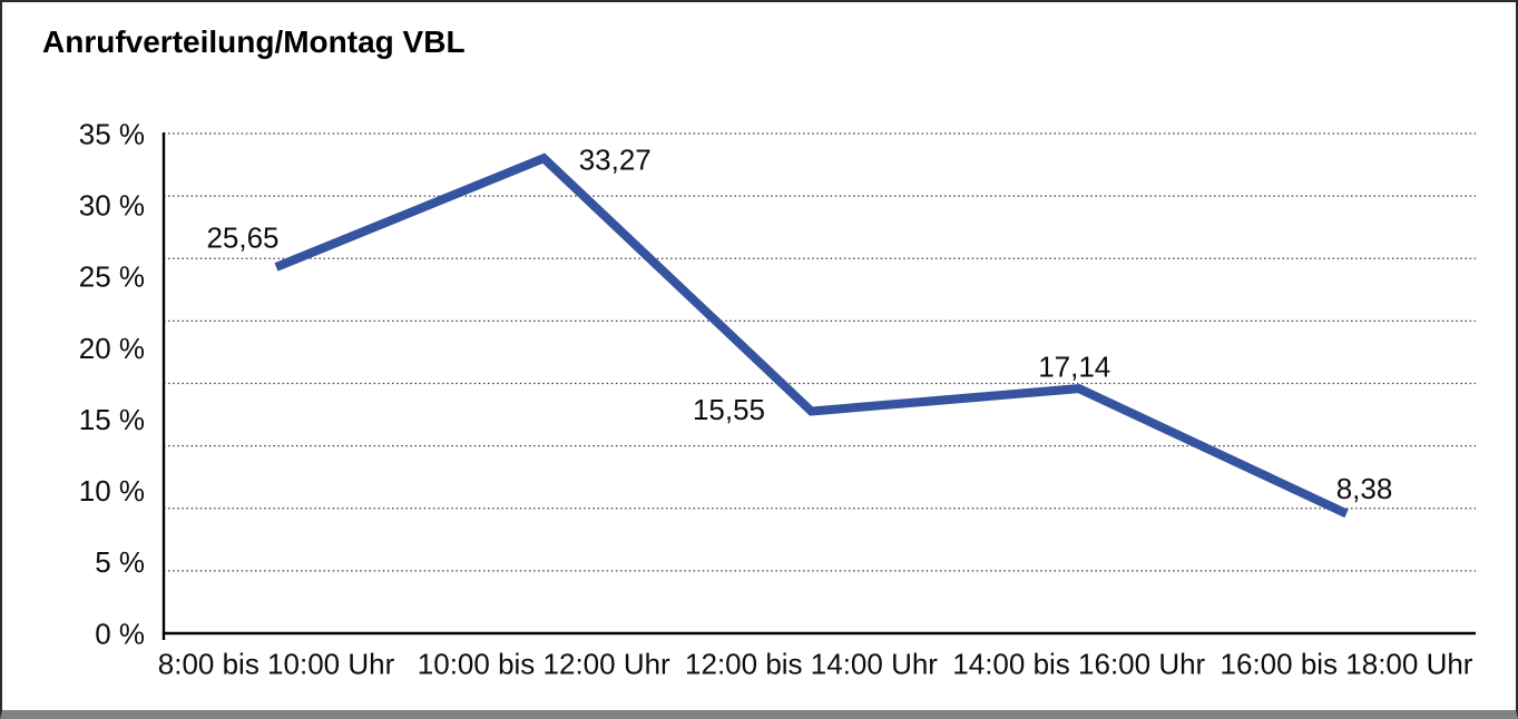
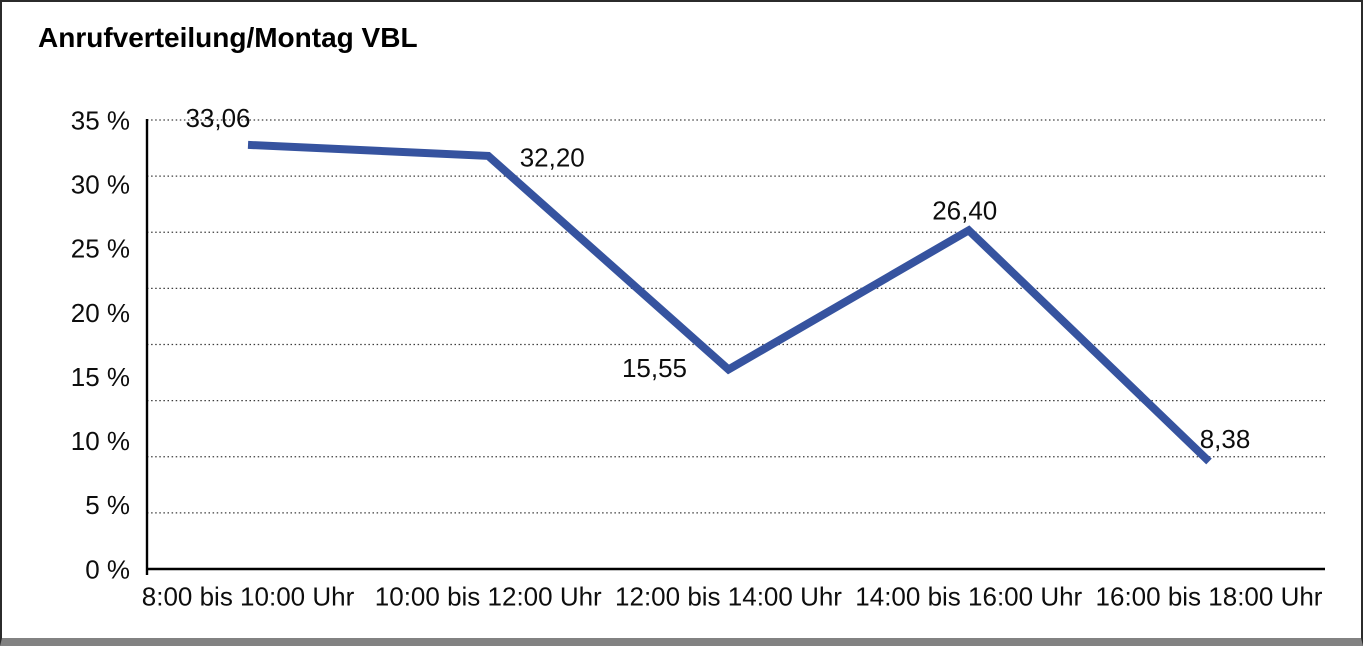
8:00 bis 10:00 Uhr: 25,65 -> 33,06
10:00 bis 12:00 Uhr: 33,27 -> 32,20
14:00 bis 16:00 Uhr: 17,14 -> 26,40
